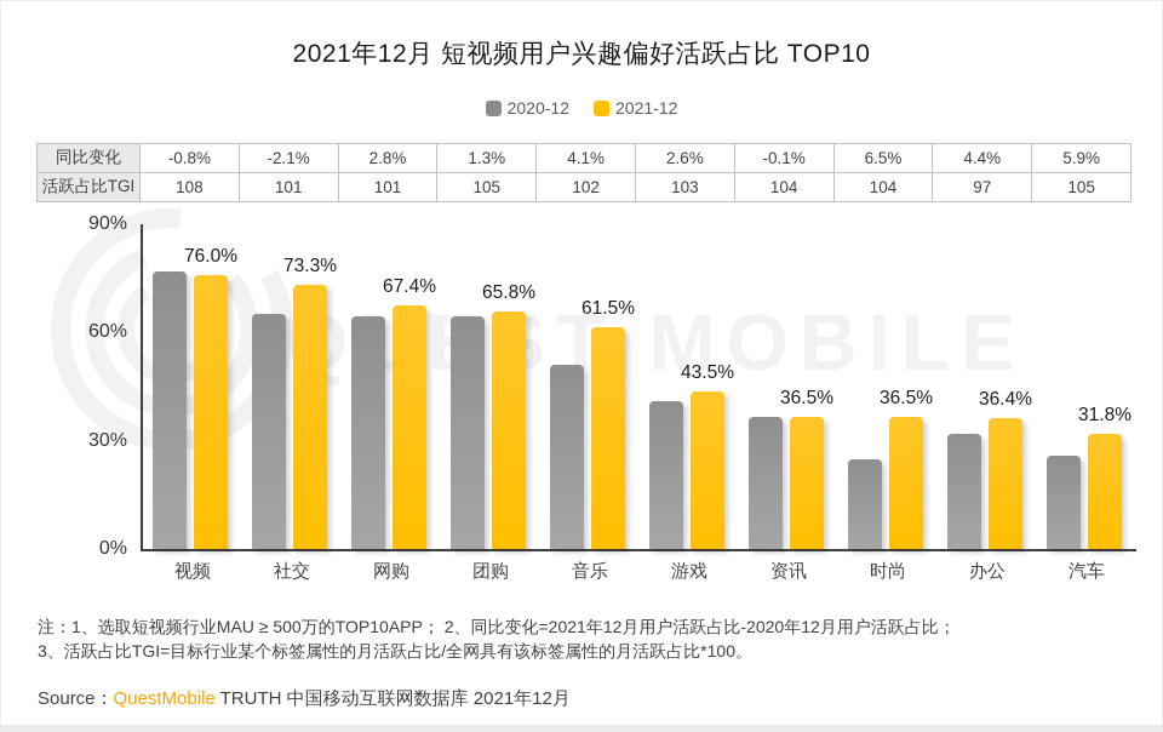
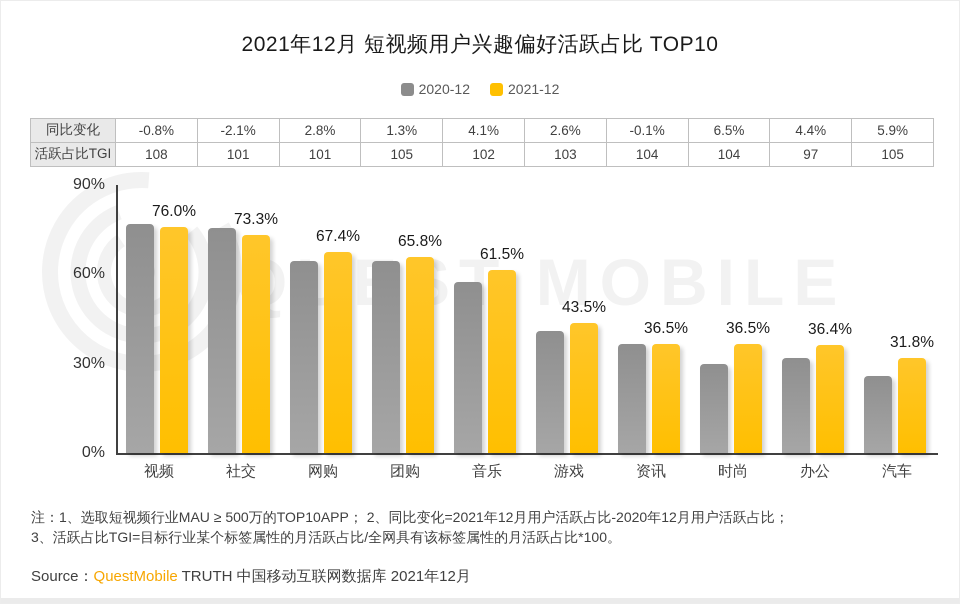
2020-12/社交: 65% -> 75%
2020-12/音乐: 51% -> 57%
2020-12/时尚: 25% -> 30%
